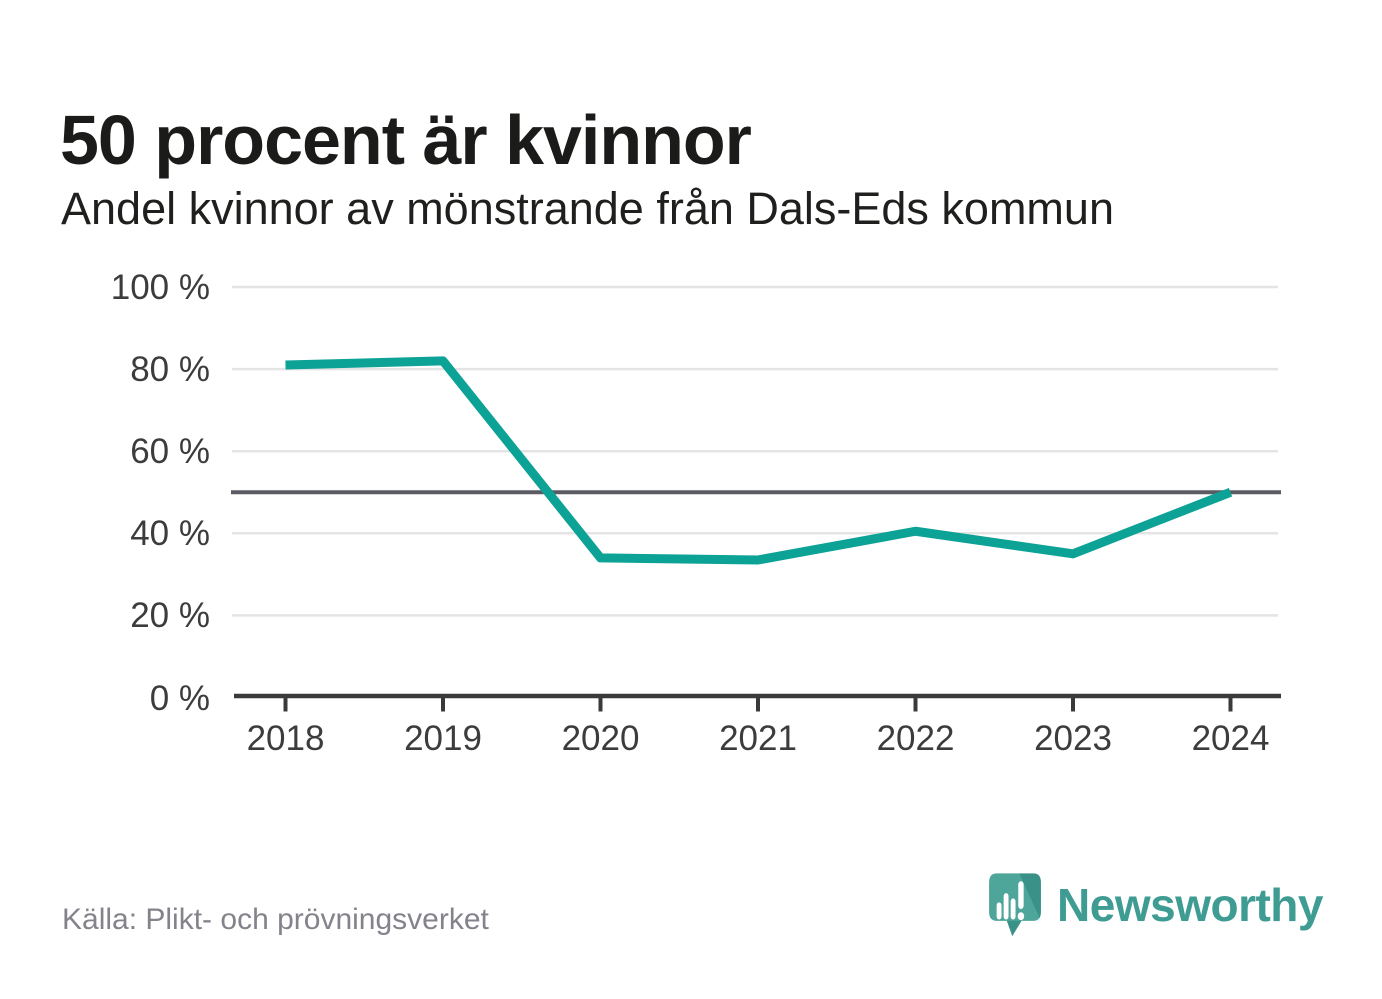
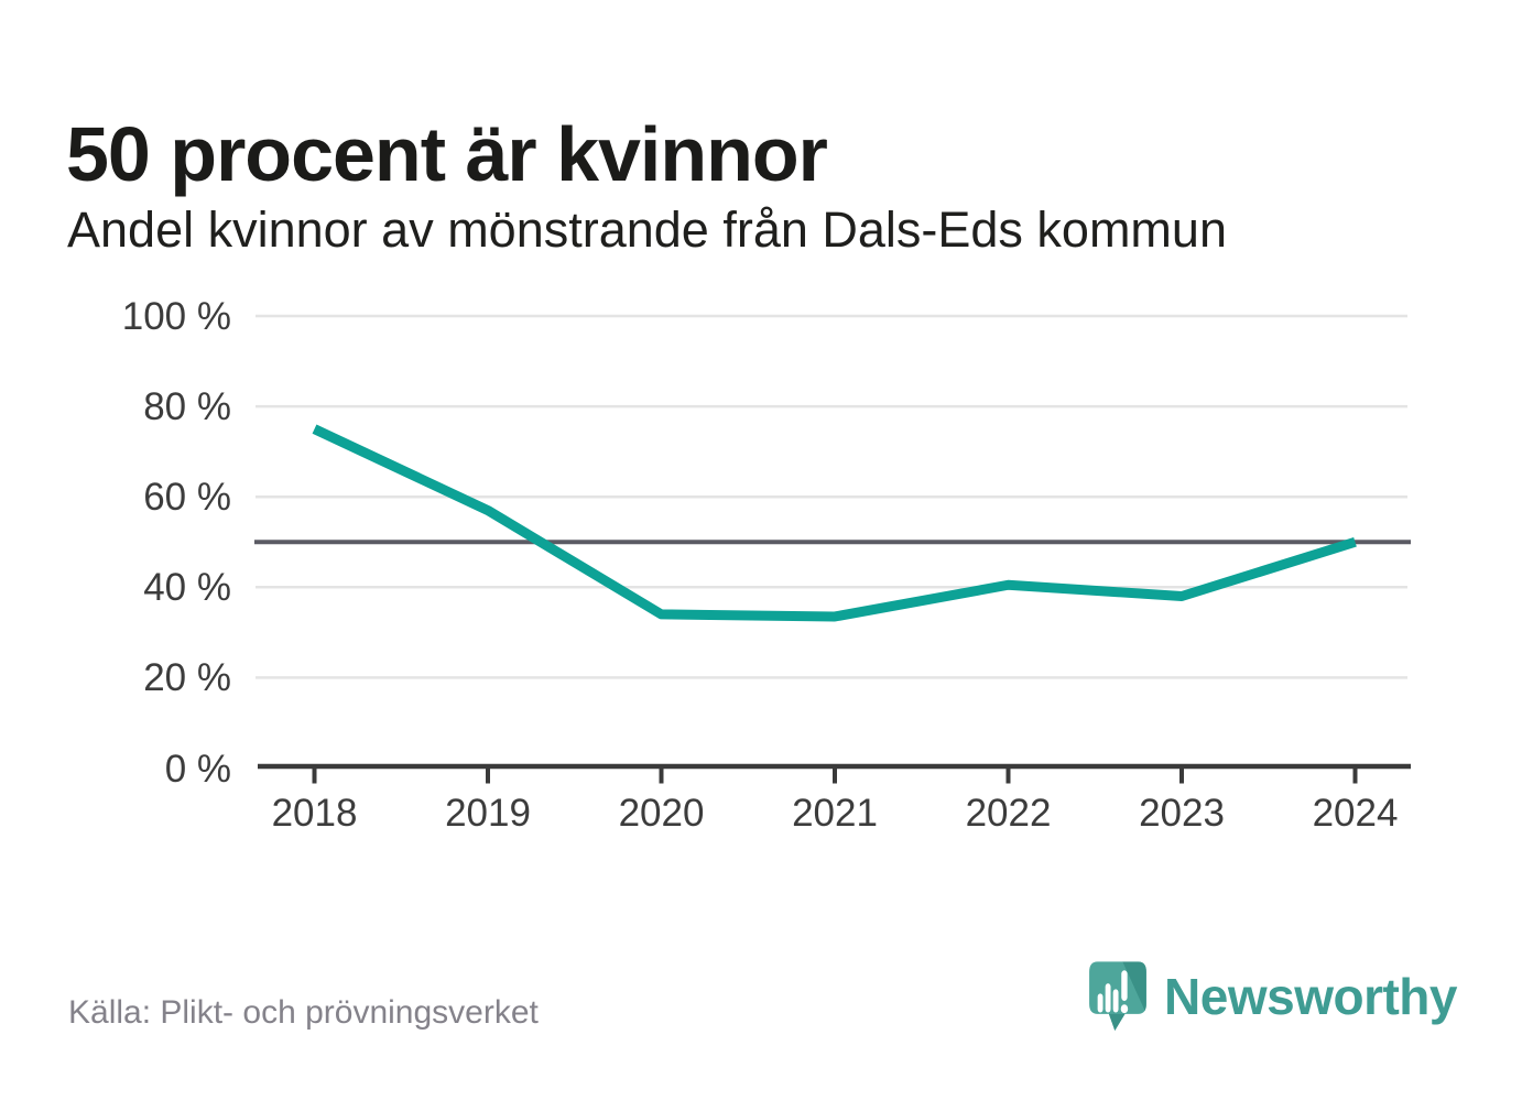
2018: 81% -> 75%
2019: 82% -> 57%
2023: 35% -> 38%
